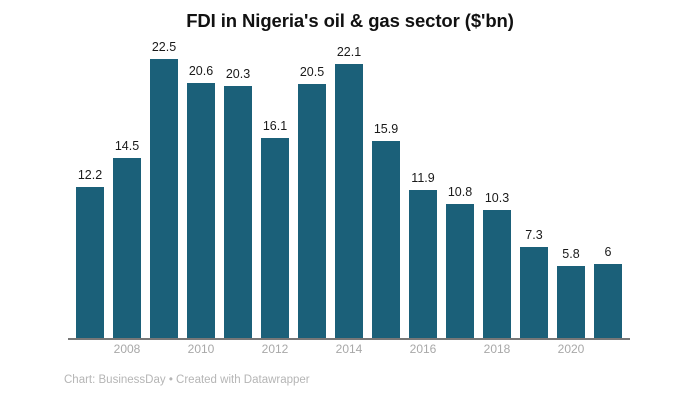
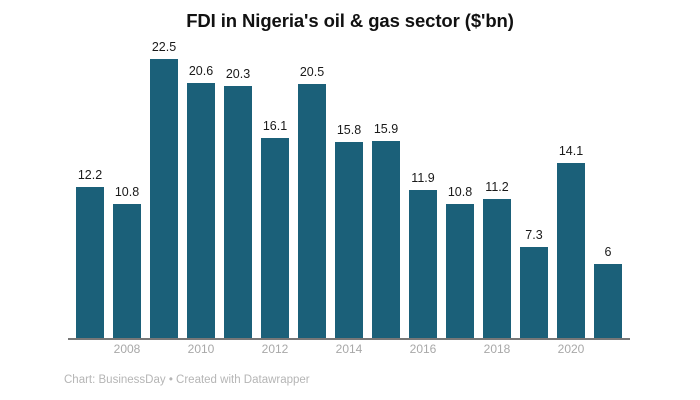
2008: 14.5 -> 10.8
2014: 22.1 -> 15.8
2018: 10.3 -> 11.2
2020: 5.8 -> 14.1
